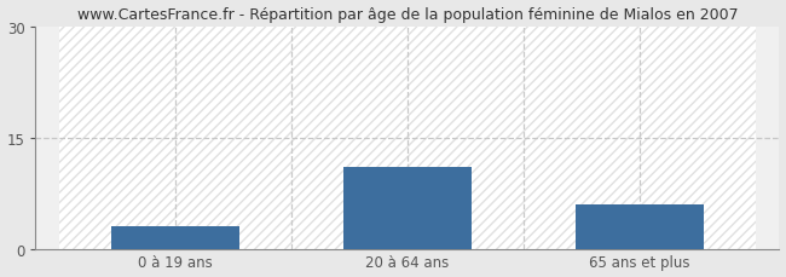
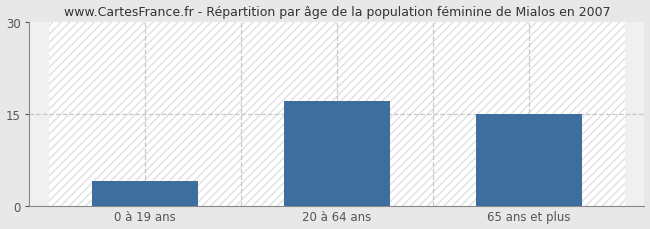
0 à 19 ans: 3 -> 4
20 à 64 ans: 11 -> 17
65 ans et plus: 6 -> 15
